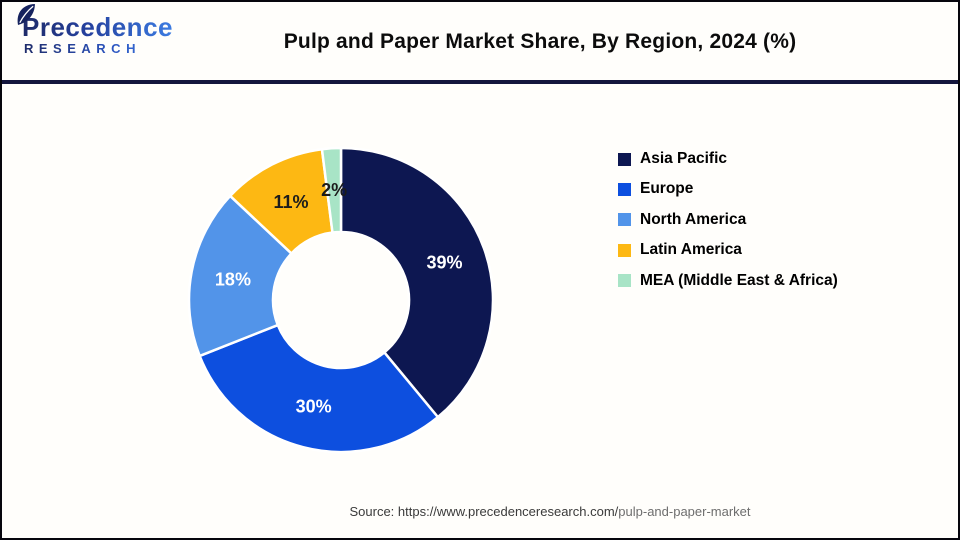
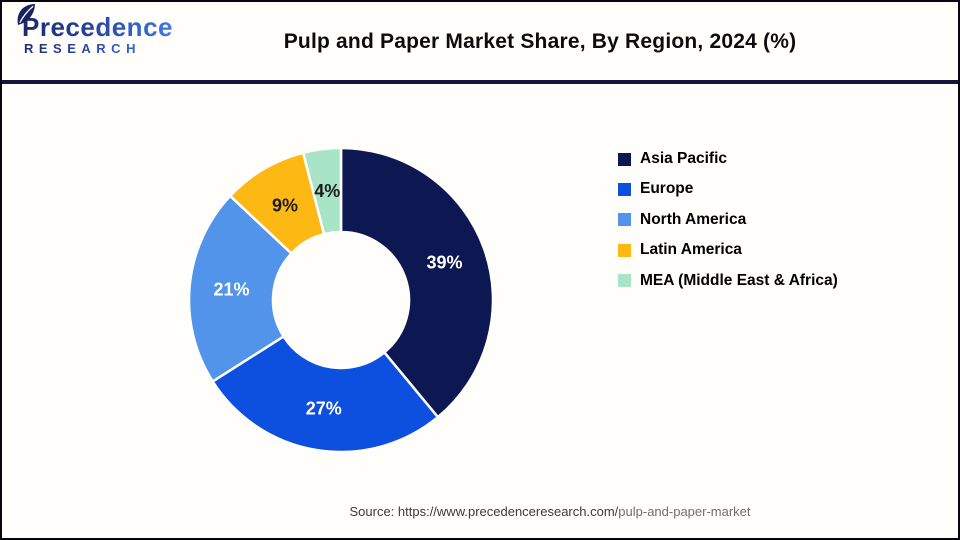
Europe: 30% -> 27%
North America: 18% -> 21%
Latin America: 11% -> 9%
MEA (Middle East & Africa): 2% -> 4%
